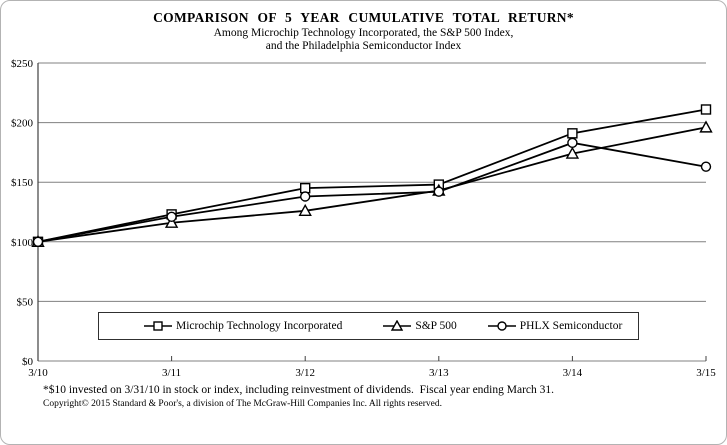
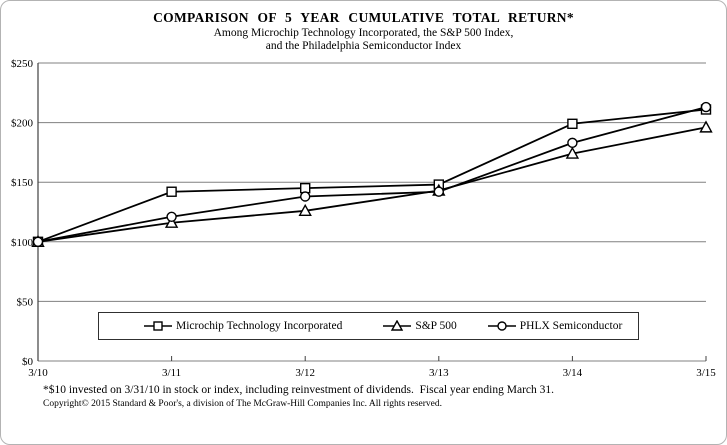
Microchip Technology Incorporated/3/11: $123 -> $142
Microchip Technology Incorporated/3/14: $191 -> $199
PHLX Semiconductor/3/15: $163 -> $213
